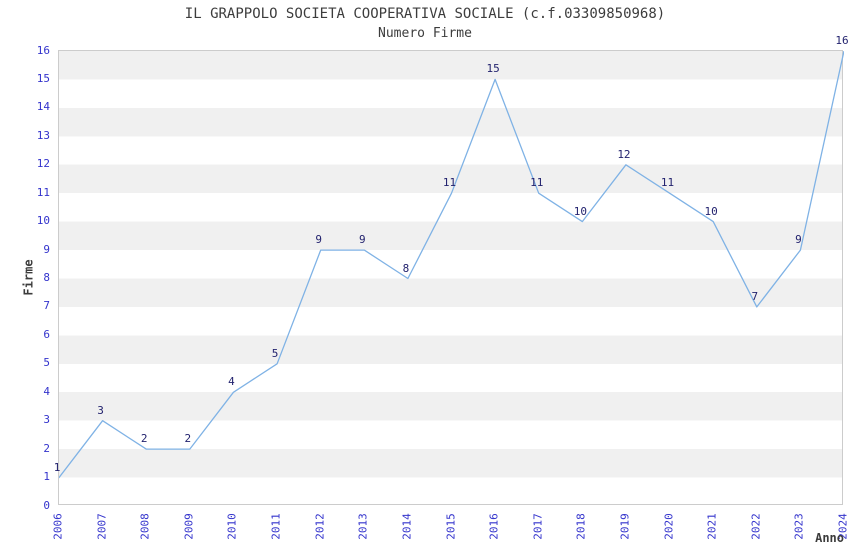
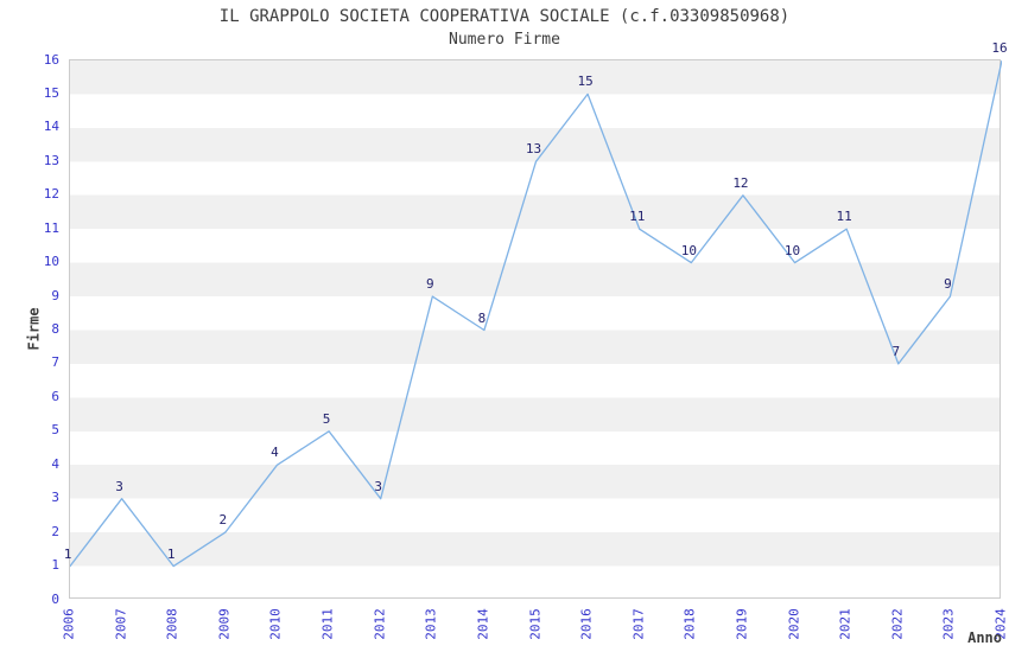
2008: 2 -> 1
2012: 9 -> 3
2015: 11 -> 13
2020: 11 -> 10
2021: 10 -> 11
